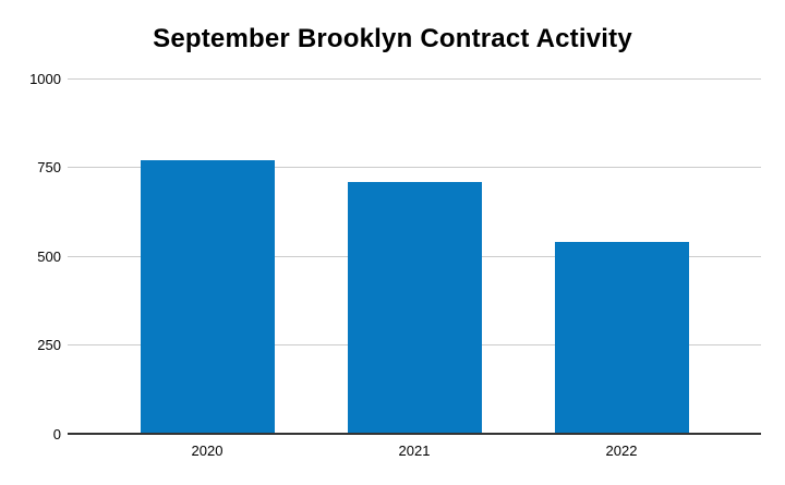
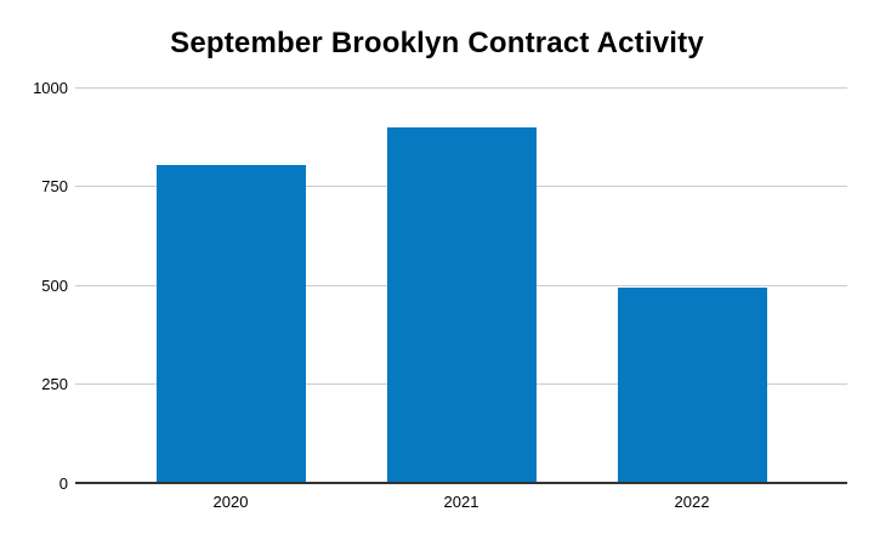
2020: 770 -> 800
2021: 710 -> 900
2022: 540 -> 490
